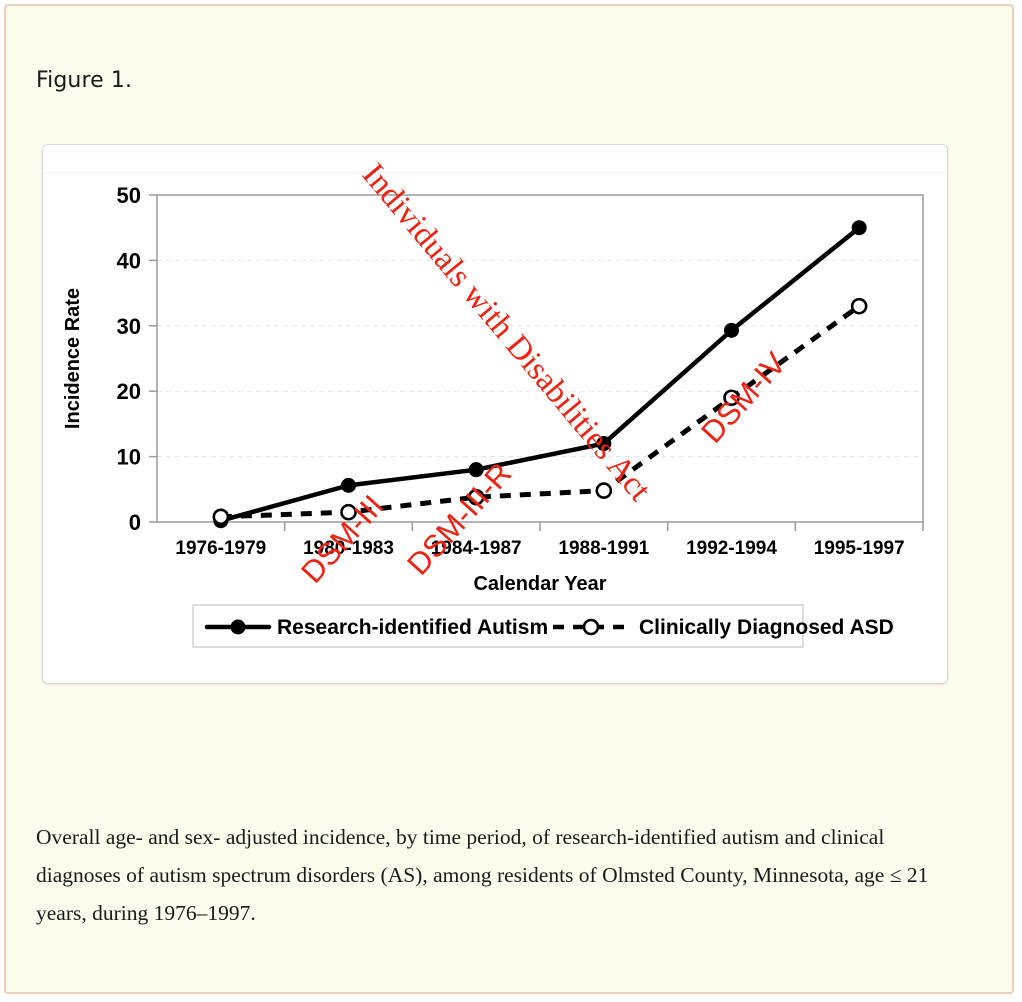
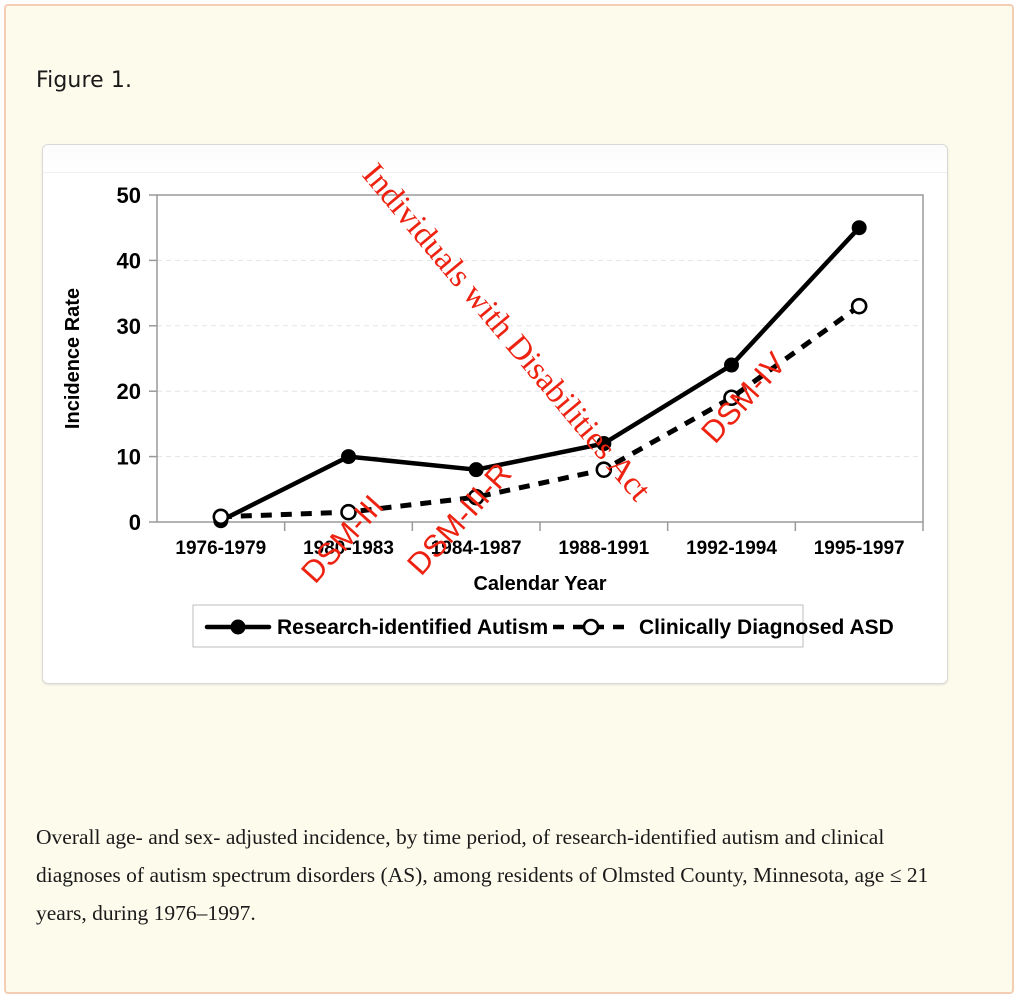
Research-identified Autism/1980-1983: 6 -> 10
Clinically Diagnosed ASD/1988-1991: 5 -> 8
Research-identified Autism/1992-1994: 29 -> 24
